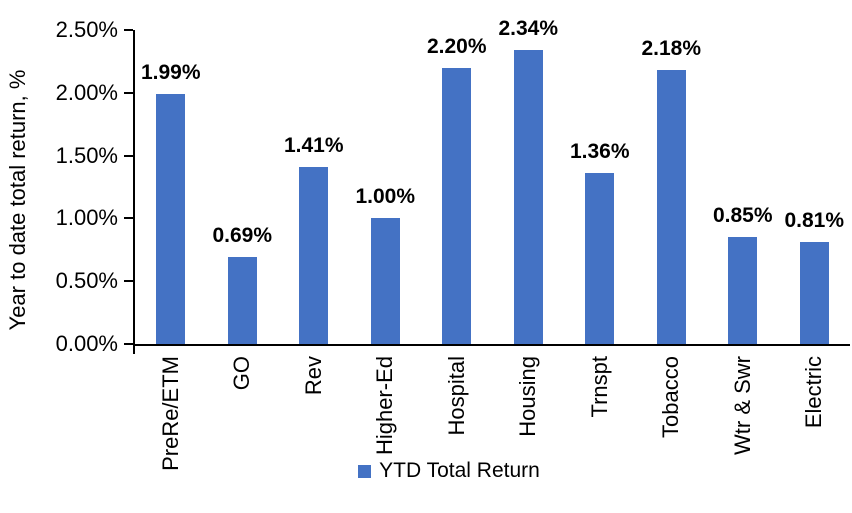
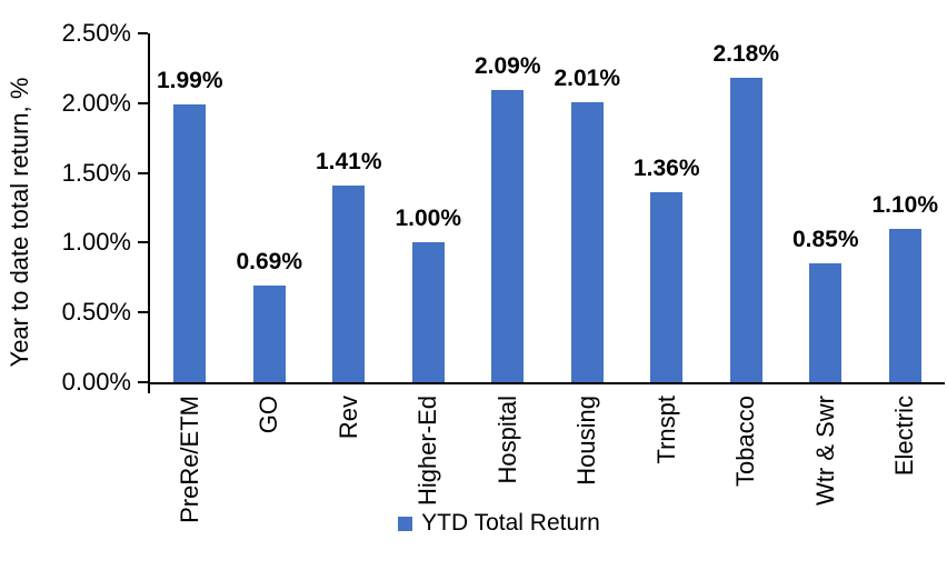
Hospital: 2.20% -> 2.09%
Housing: 2.34% -> 2.01%
Electric: 0.81% -> 1.10%
